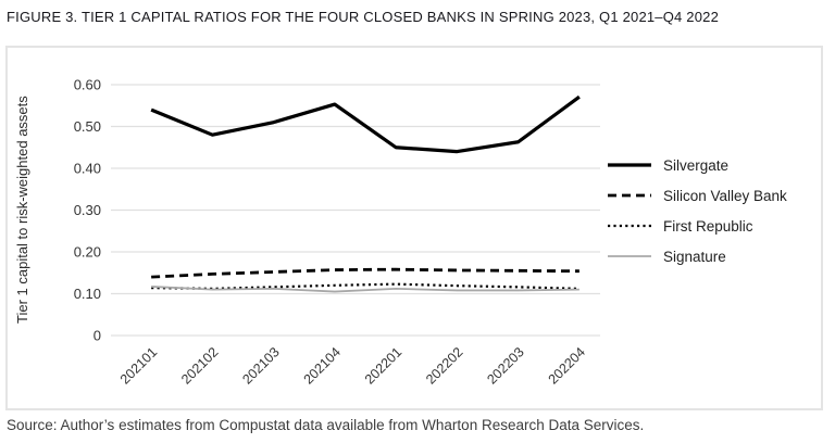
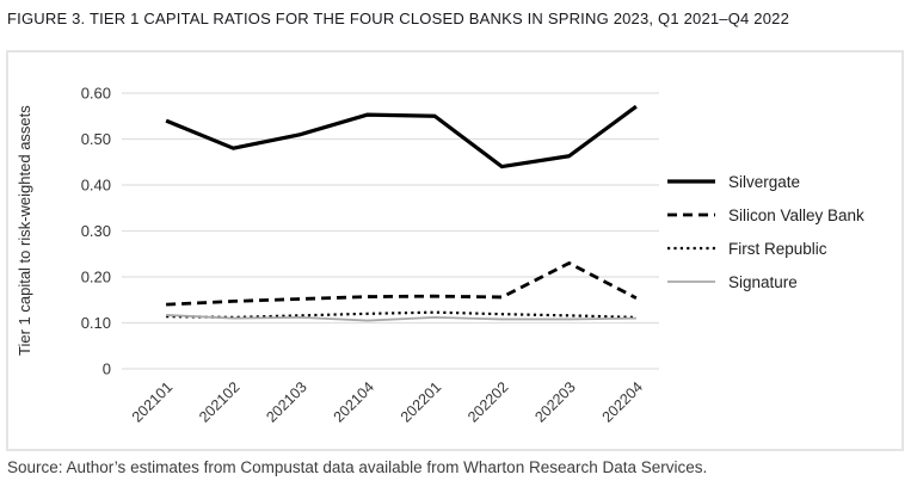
Silvergate/202201: 0.45 -> 0.55
Silicon Valley Bank/202203: 0.15 -> 0.23
